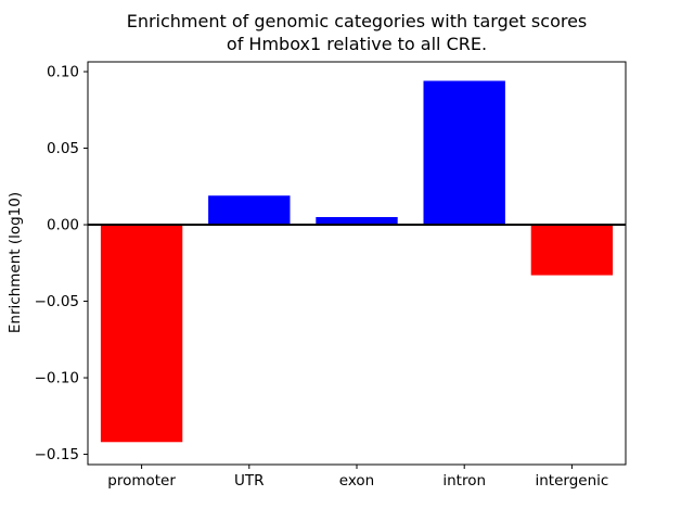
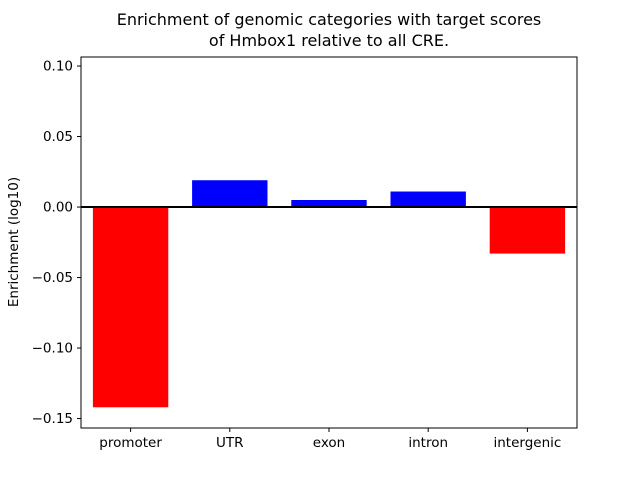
intron: 0.094 -> 0.011
